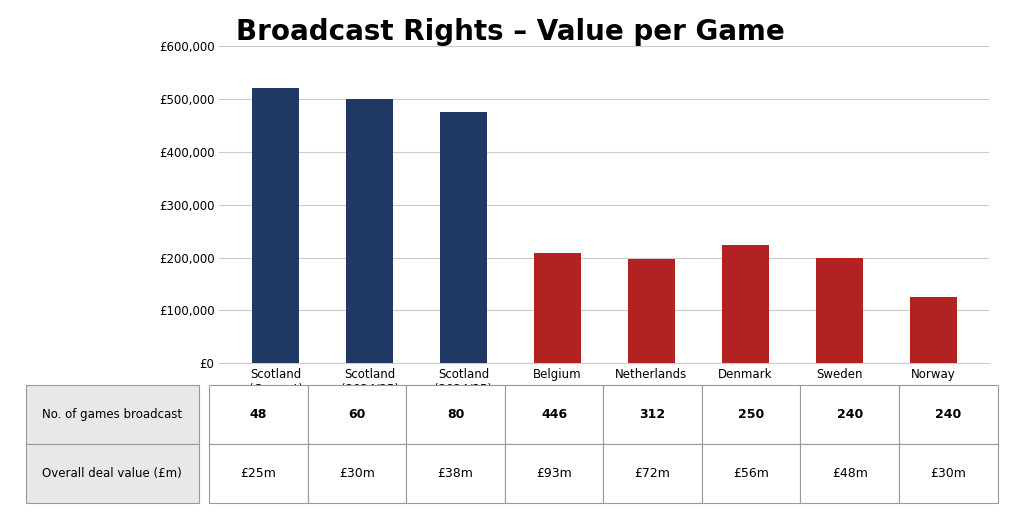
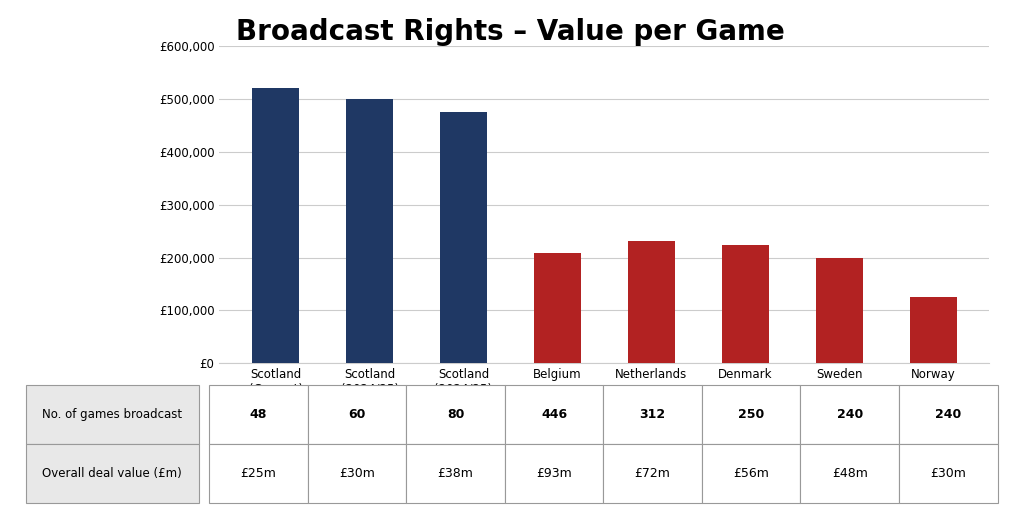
Netherlands: £198,000 -> £231,000
